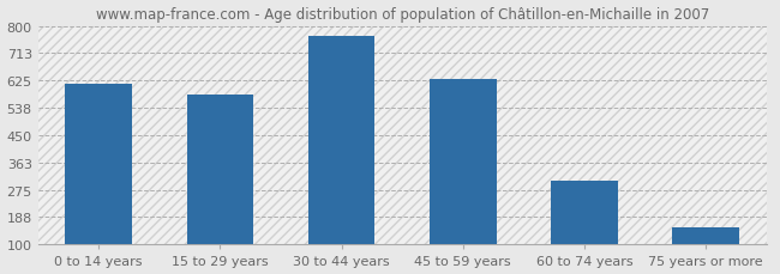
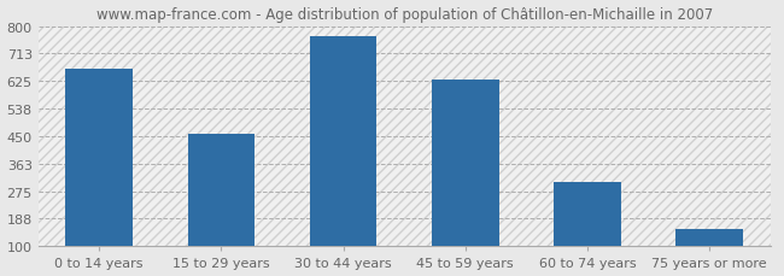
0 to 14 years: 615 -> 665
15 to 29 years: 580 -> 456
